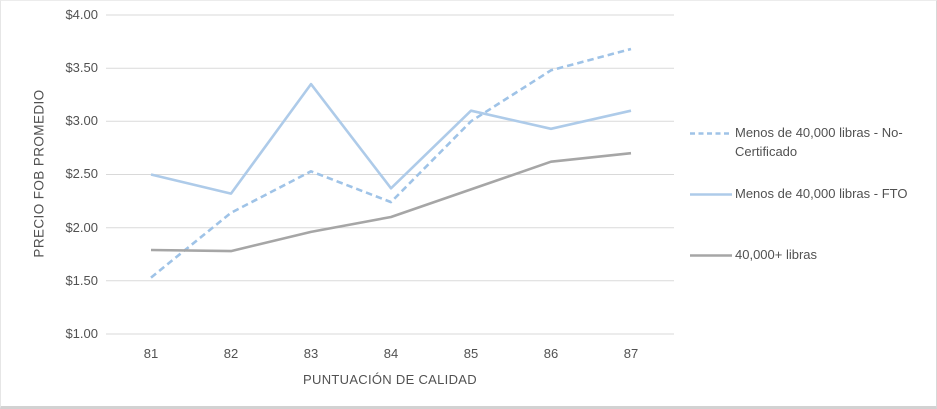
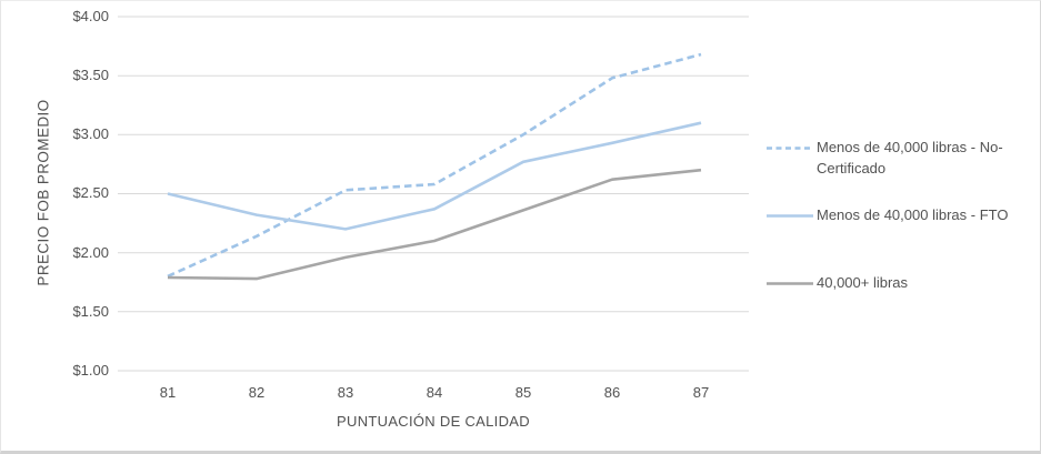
Menos de 40,000 libras - No-Certificado/81: $1.53 -> $1.80
Menos de 40,000 libras - FTO/83: $3.35 -> $2.20
Menos de 40,000 libras - No-Certificado/84: $2.24 -> $2.58
Menos de 40,000 libras - FTO/85: $3.10 -> $2.77
